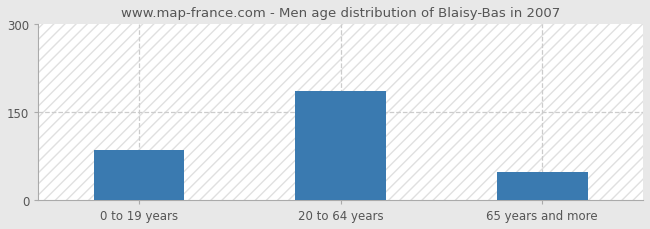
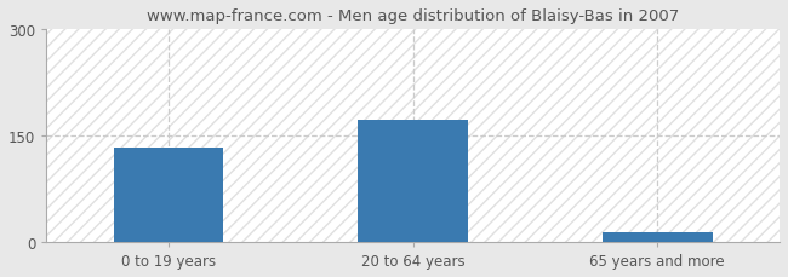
0 to 19 years: 86 -> 133
20 to 64 years: 186 -> 172
65 years and more: 48 -> 13
